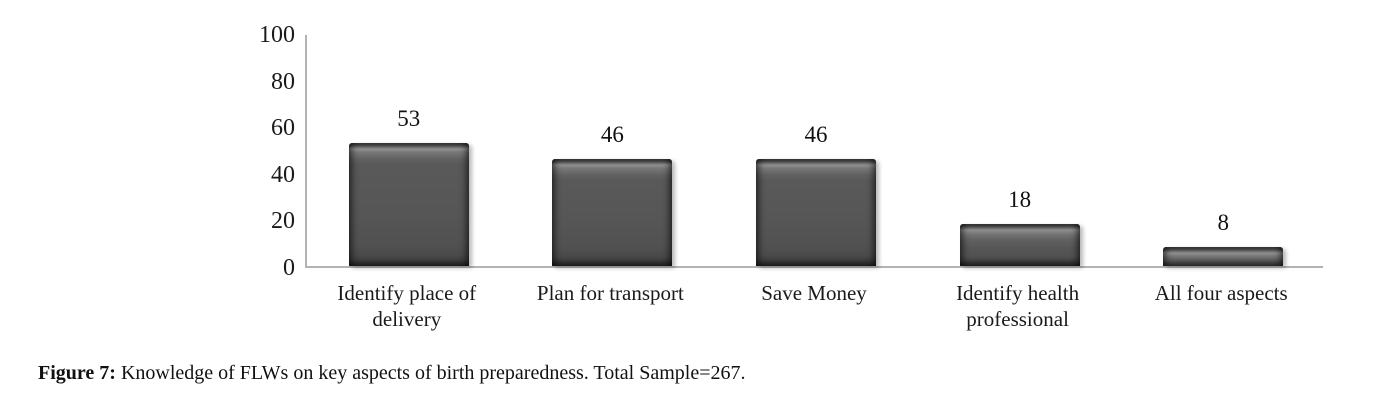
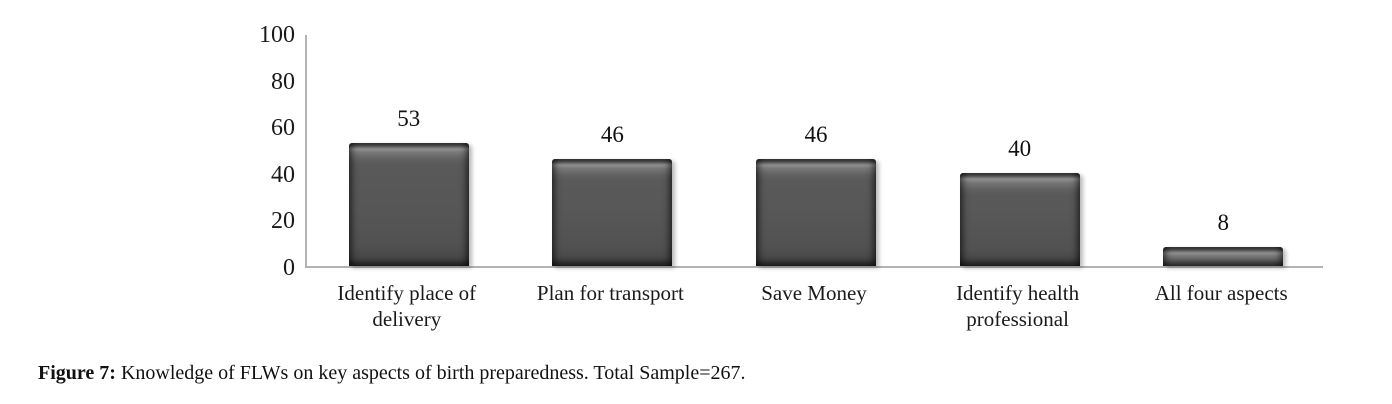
Identify health professional: 18 -> 40
